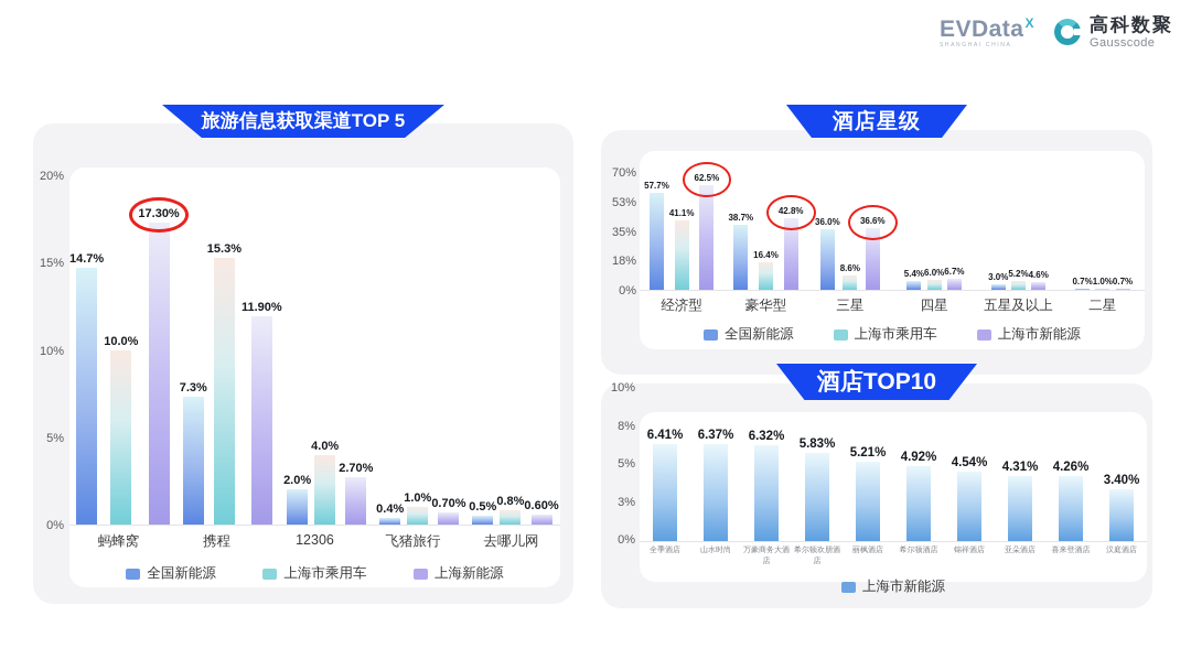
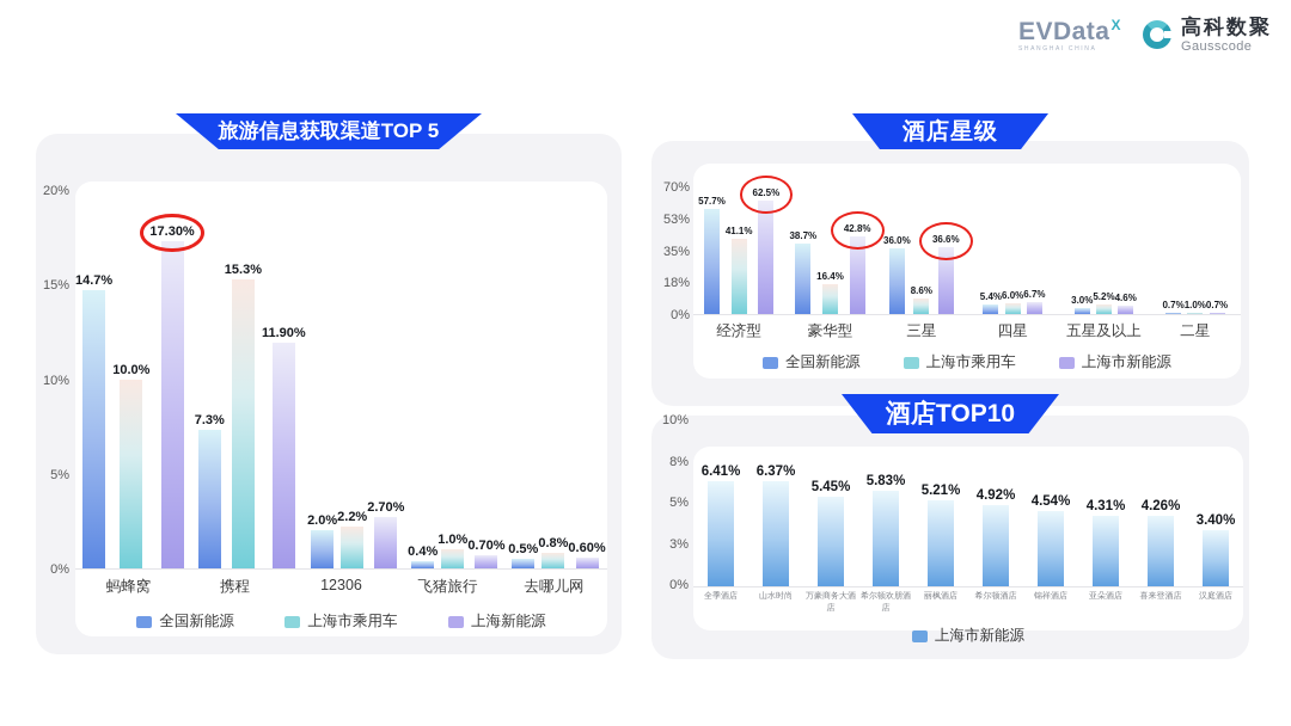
旅游信息获取渠道TOP 5/上海市乘用车/12306: 4.0% -> 2.2%
酒店TOP10/万豪商务大酒店: 6.32% -> 5.45%
